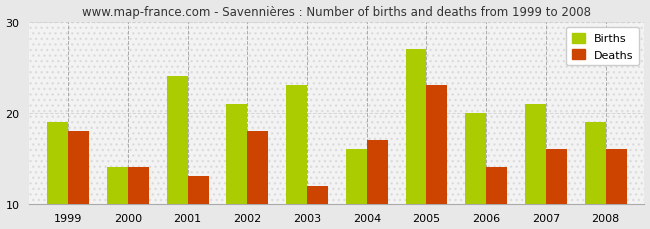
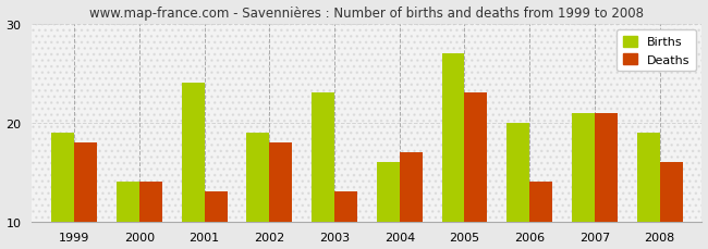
Births/2002: 21 -> 19
Deaths/2003: 12 -> 13
Deaths/2007: 16 -> 21
